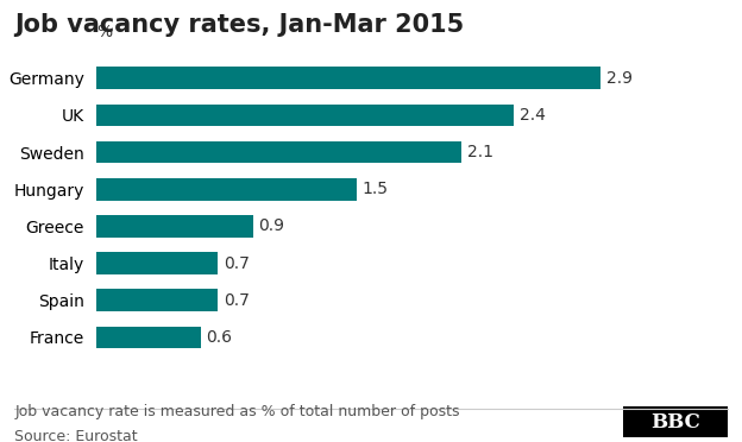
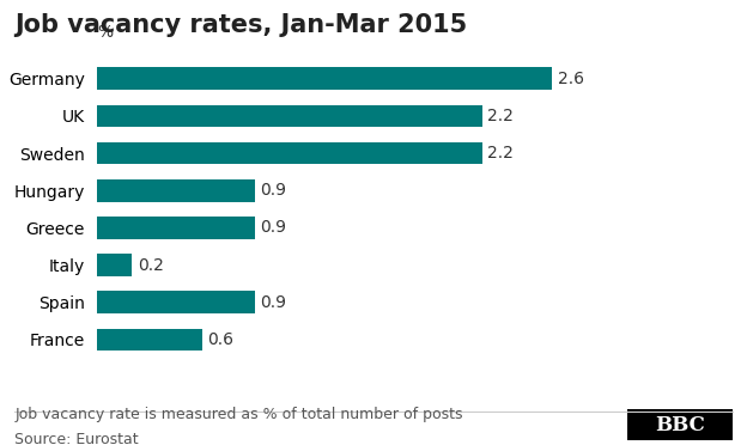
Germany: 2.9 -> 2.6
UK: 2.4 -> 2.2
Sweden: 2.1 -> 2.2
Hungary: 1.5 -> 0.9
Italy: 0.7 -> 0.2
Spain: 0.7 -> 0.9
